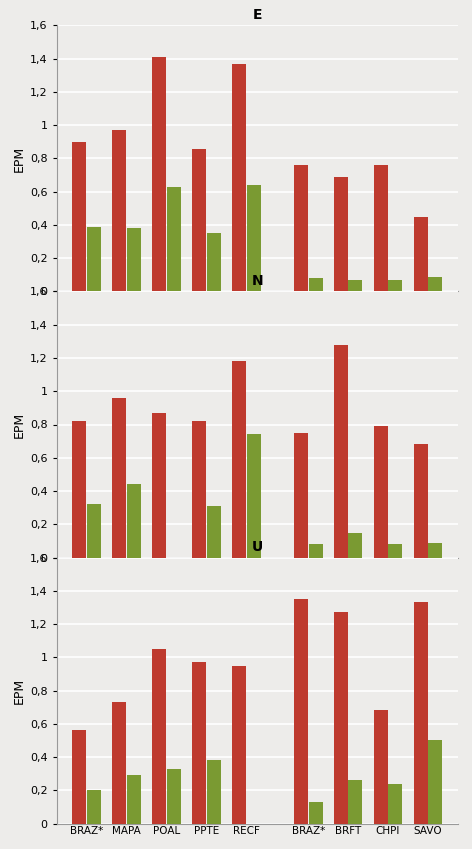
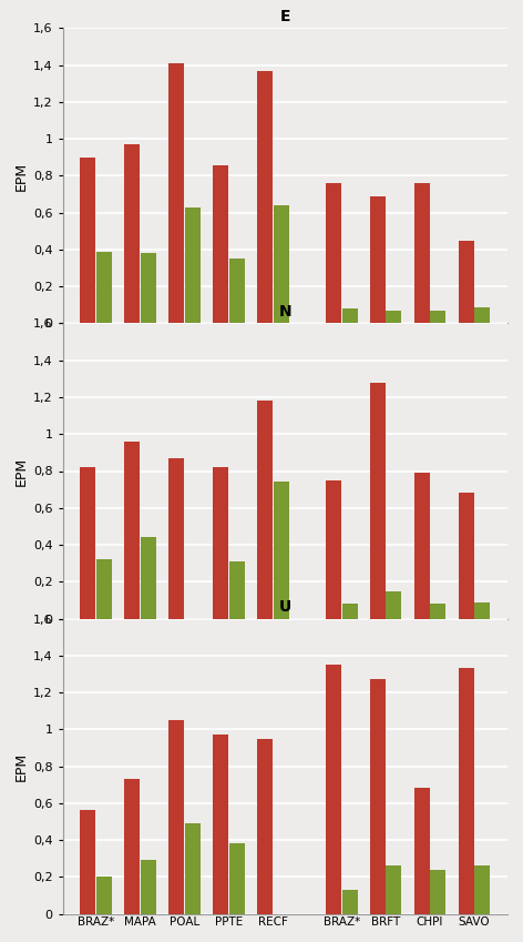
U/Modelo padrão + ruído branco + ruído colorido/POAL: 0,33 -> 0,49
U/Modelo padrão + ruído branco + ruído colorido/SAVO: 0,50 -> 0,26
